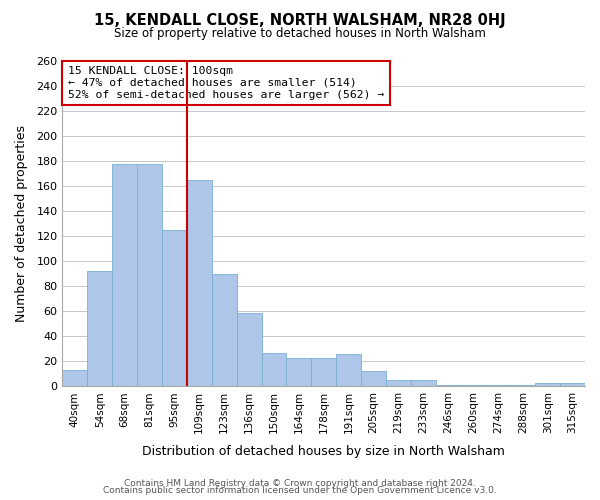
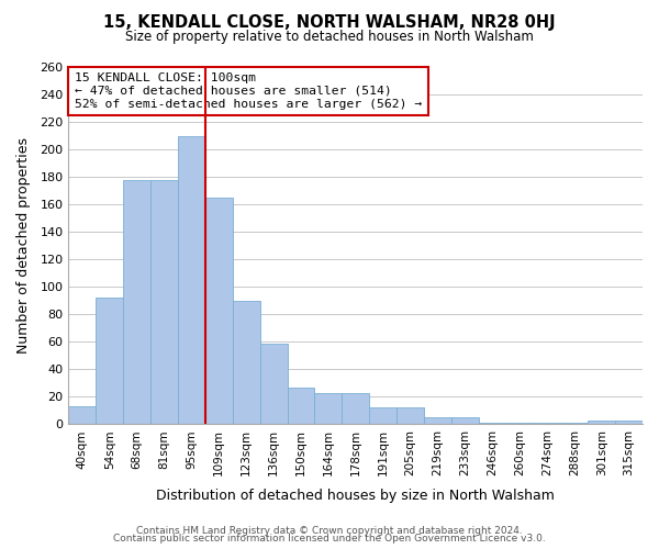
95sqm: 125 -> 210
191sqm: 26 -> 12
